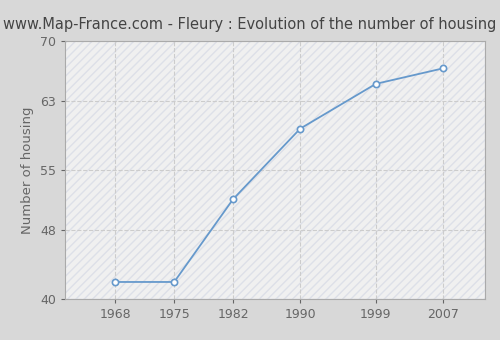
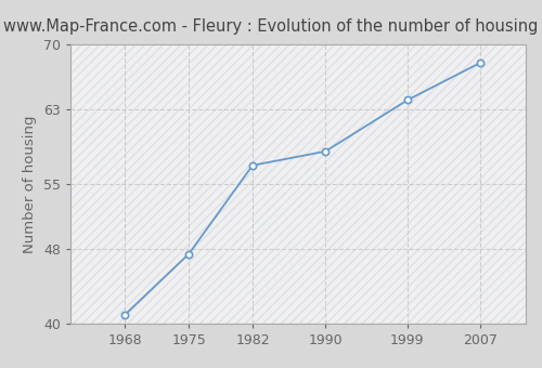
1968: 42.0 -> 41.0
1975: 42.0 -> 47.5
1982: 51.6 -> 57.0
1990: 59.8 -> 58.5
1999: 65.0 -> 64.0
2007: 66.8 -> 68.0
